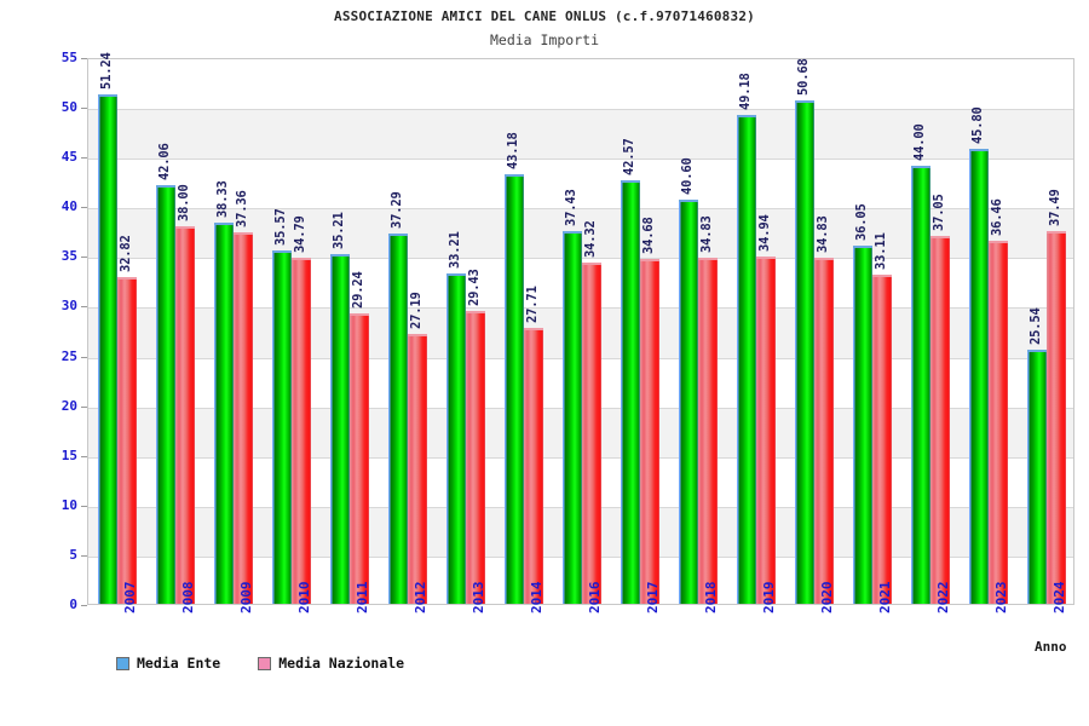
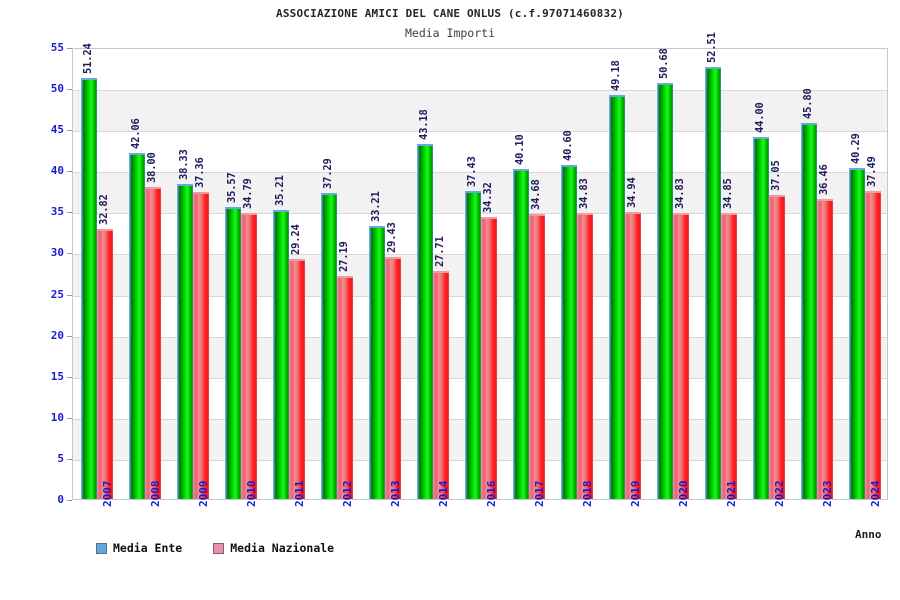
Media Ente/2017: 42.57 -> 40.10
Media Ente/2021: 36.05 -> 52.51
Media Nazionale/2021: 33.11 -> 34.85
Media Ente/2024: 25.54 -> 40.29
